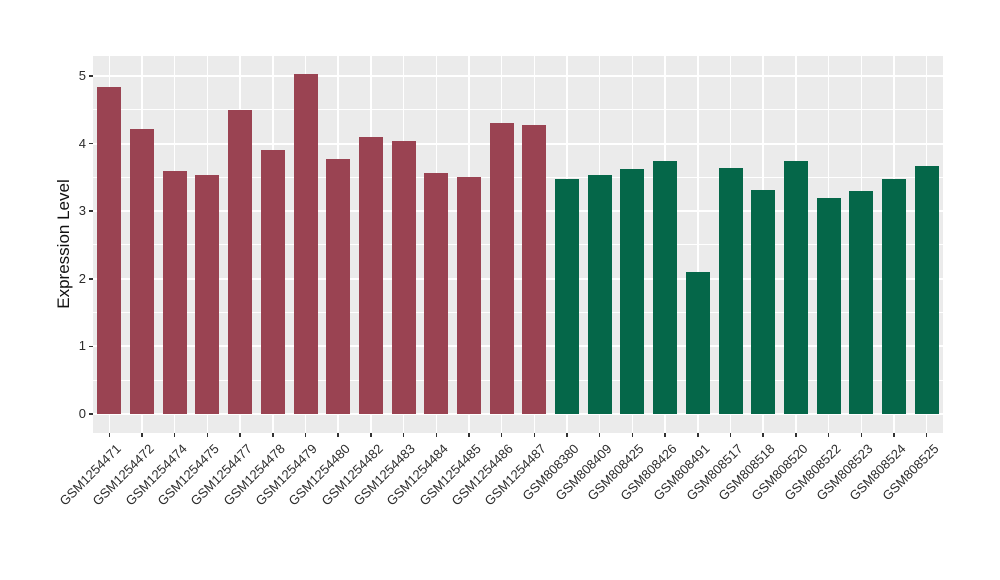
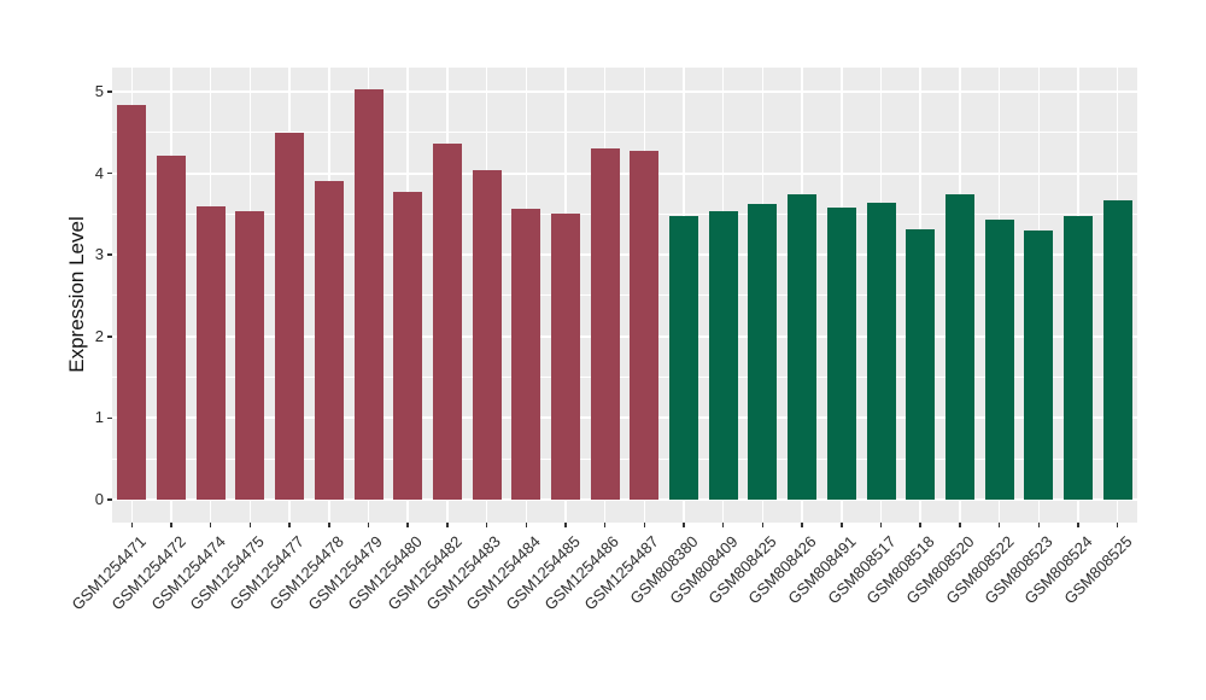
GSM1254482: 4.1 -> 4.4
GSM808491: 2.1 -> 3.6
GSM808522: 3.2 -> 3.4
